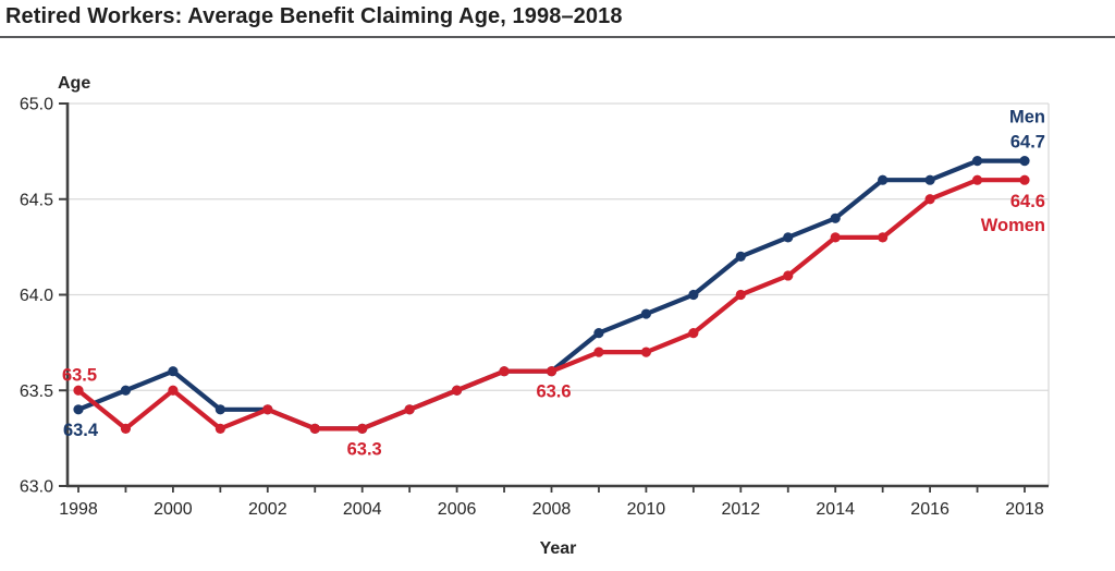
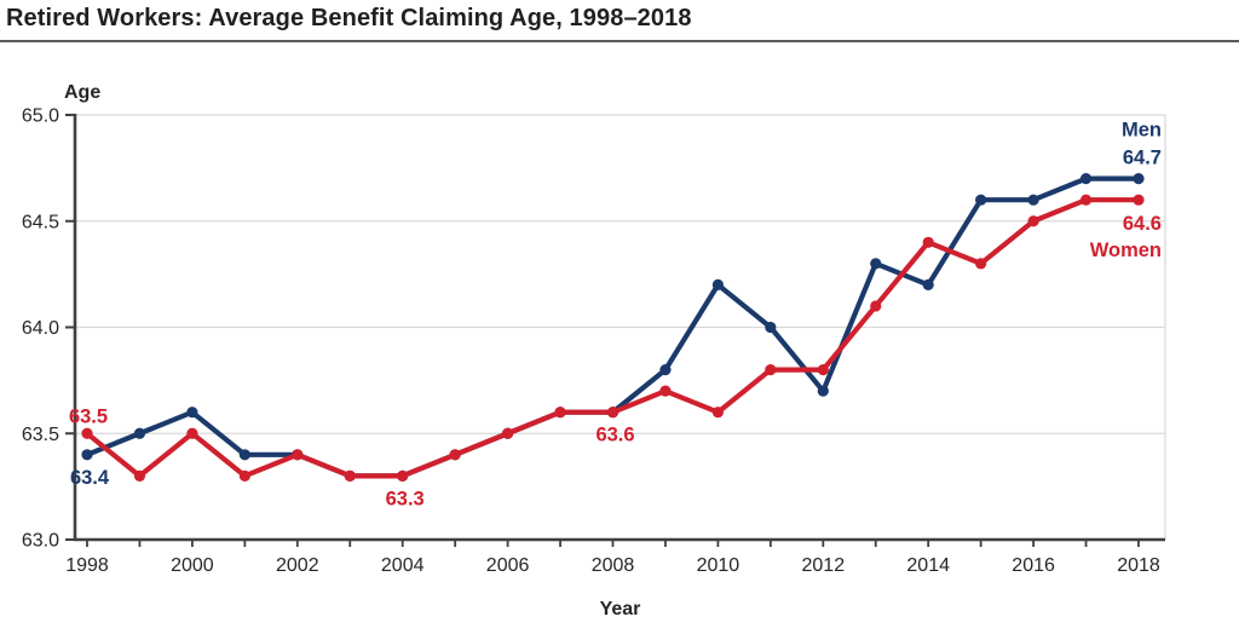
Men/2010: 63.9 -> 64.2
Women/2010: 63.7 -> 63.6
Men/2012: 64.2 -> 63.7
Women/2012: 64.0 -> 63.8
Men/2014: 64.4 -> 64.2
Women/2014: 64.3 -> 64.4
